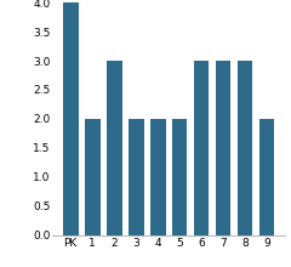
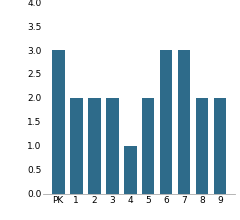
PK: 4 -> 3
2: 3 -> 2
4: 2 -> 1
8: 3 -> 2
